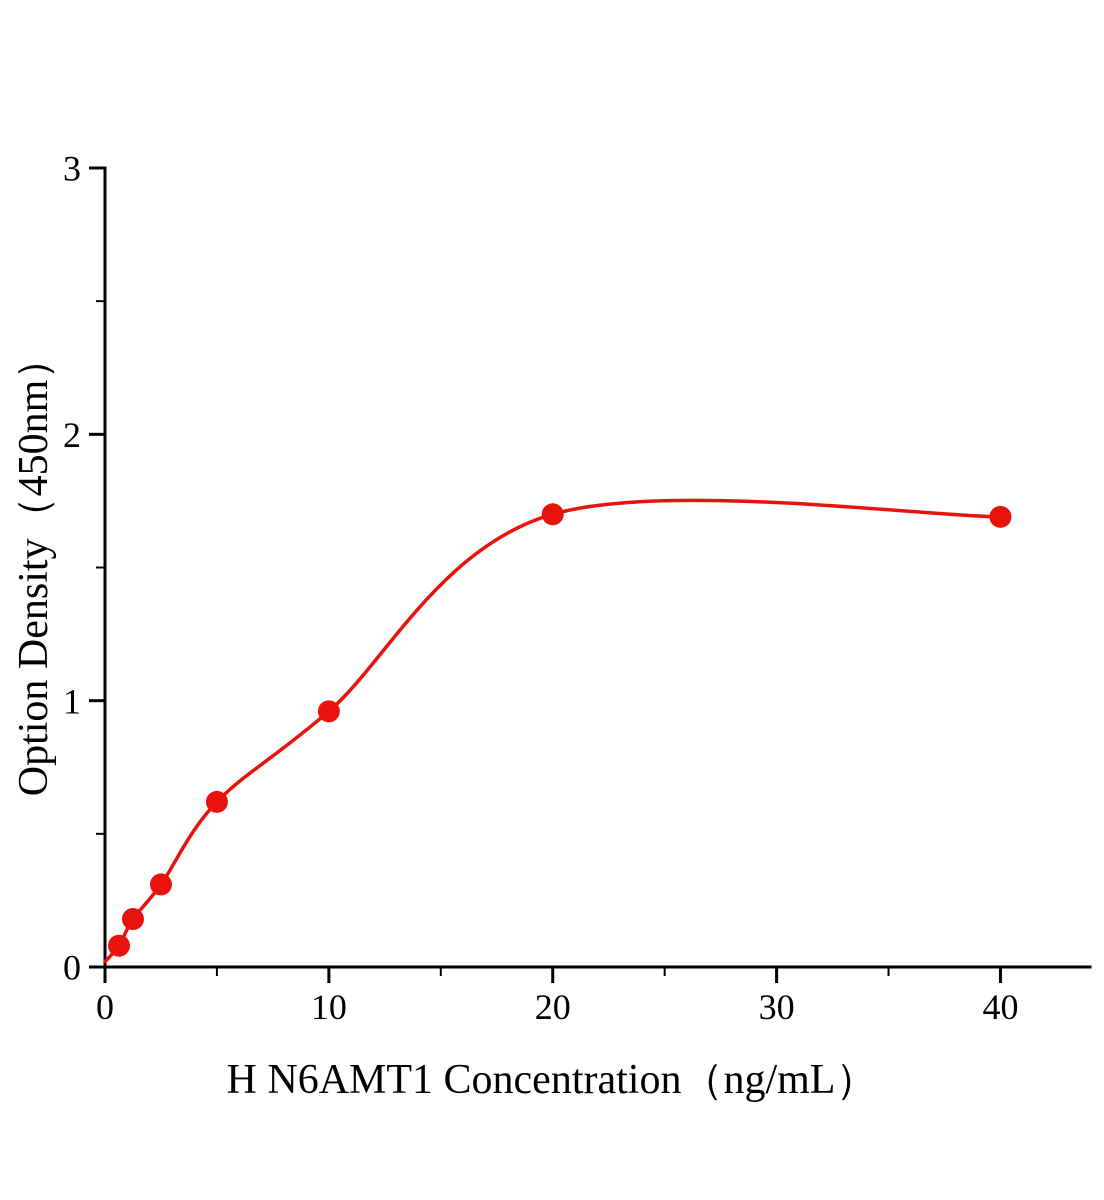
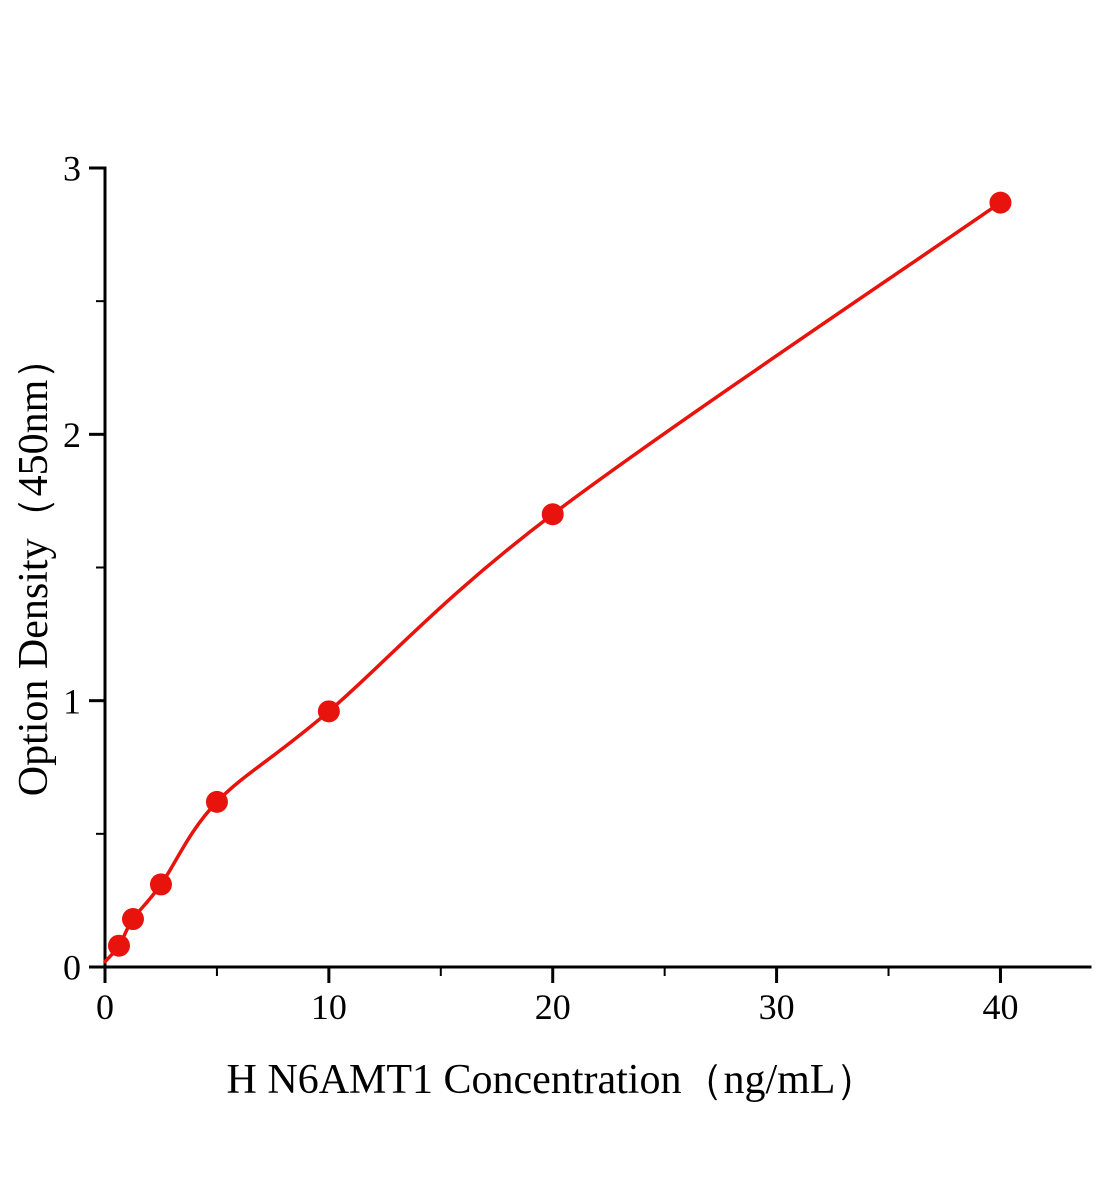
40: 1.69 -> 2.87
